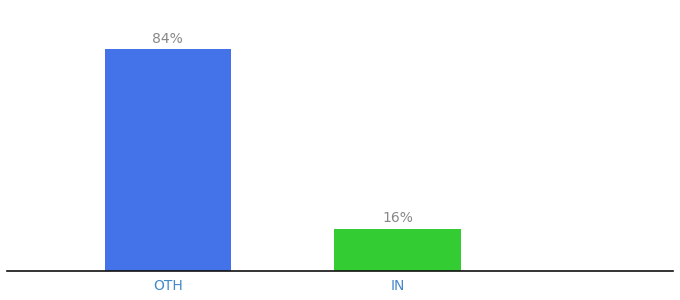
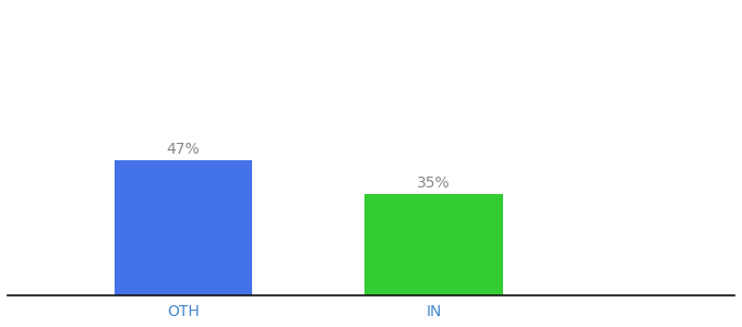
OTH: 84% -> 47%
IN: 16% -> 35%
